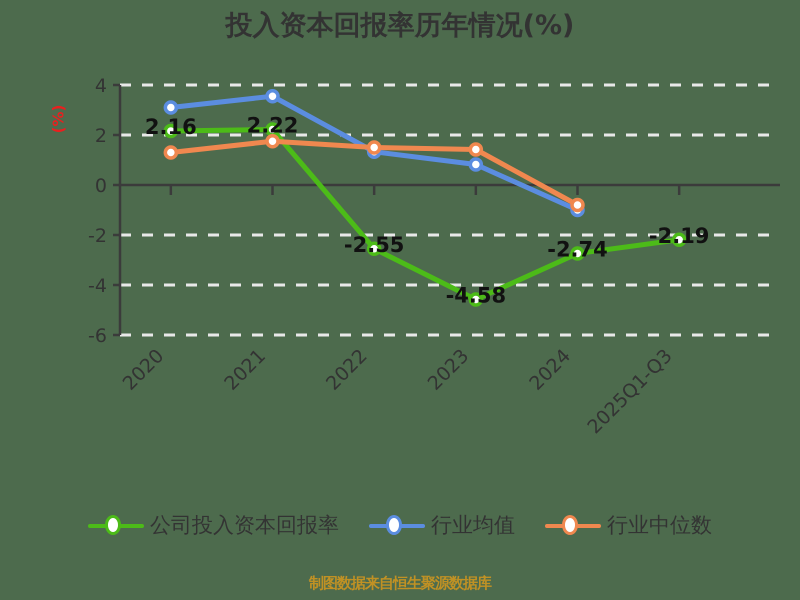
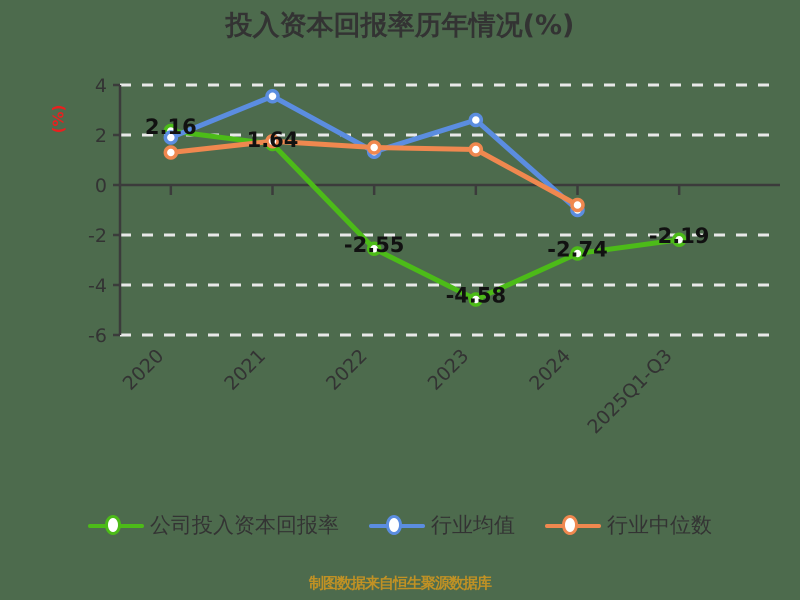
行业均值/2020: 3.1 -> 1.9
公司投入资本回报率/2021: 2.22 -> 1.64
行业均值/2023: 0.8 -> 2.6
